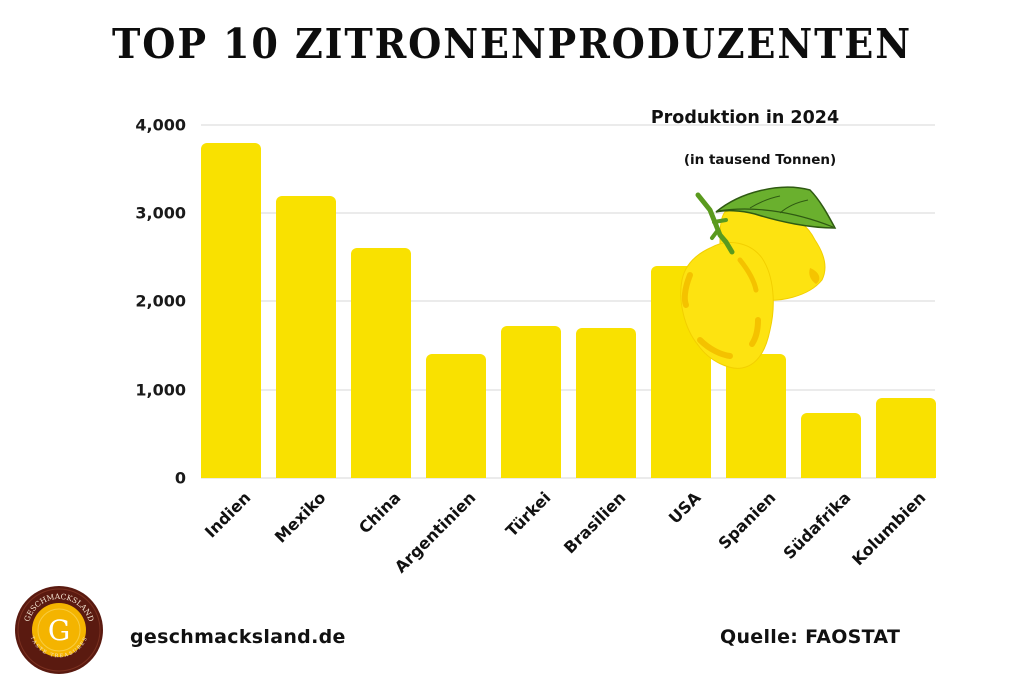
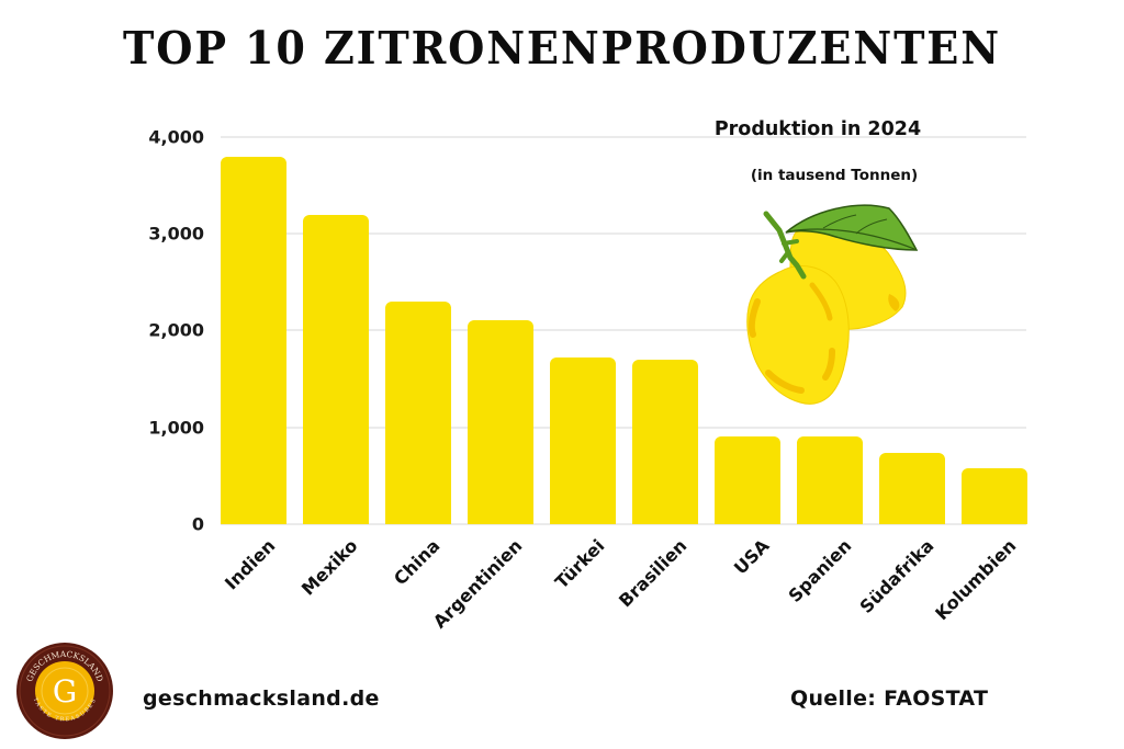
China: 2600 -> 2300
Argentinien: 1400 -> 2100
USA: 2400 -> 900
Spanien: 1400 -> 900
Kolumbien: 900 -> 600
